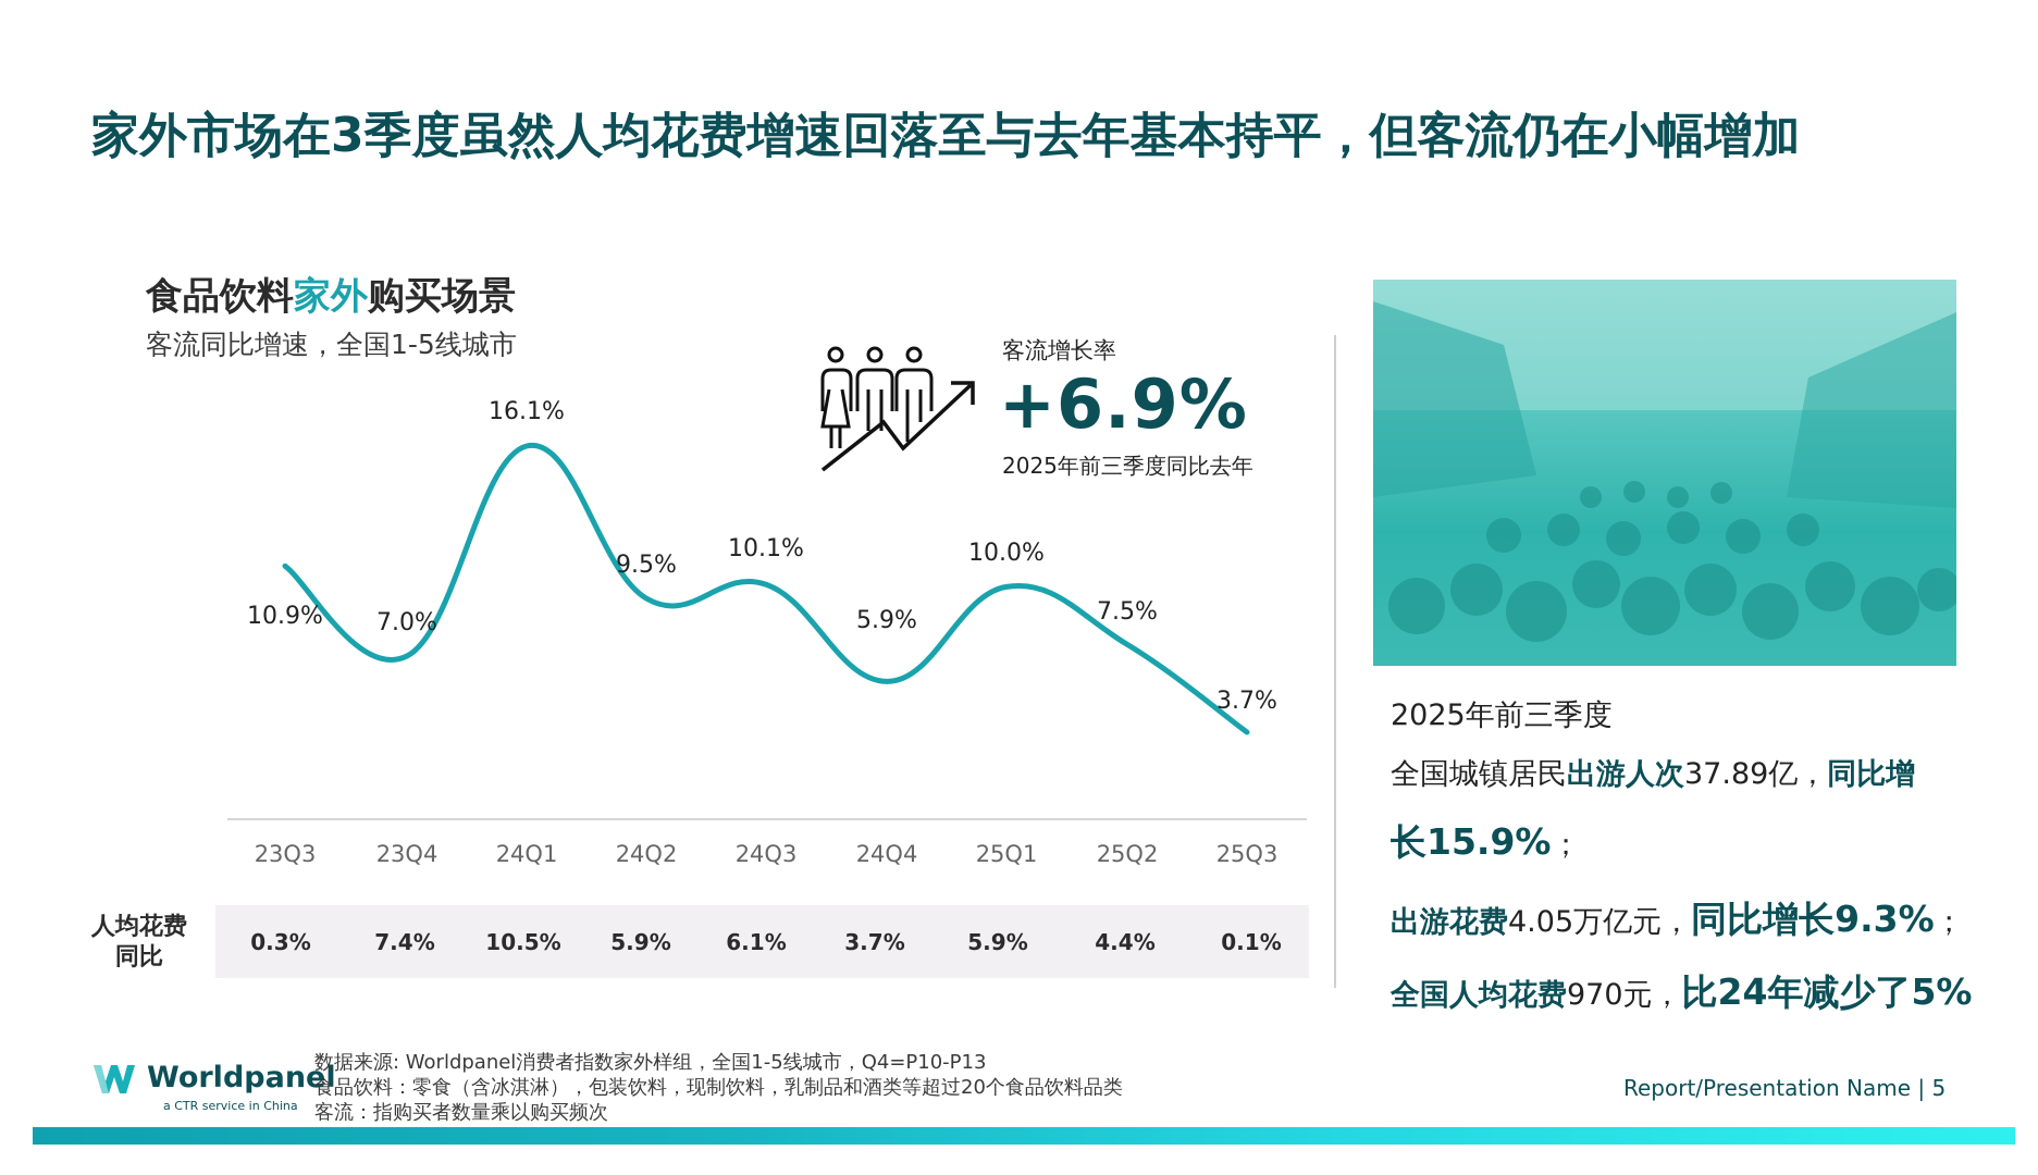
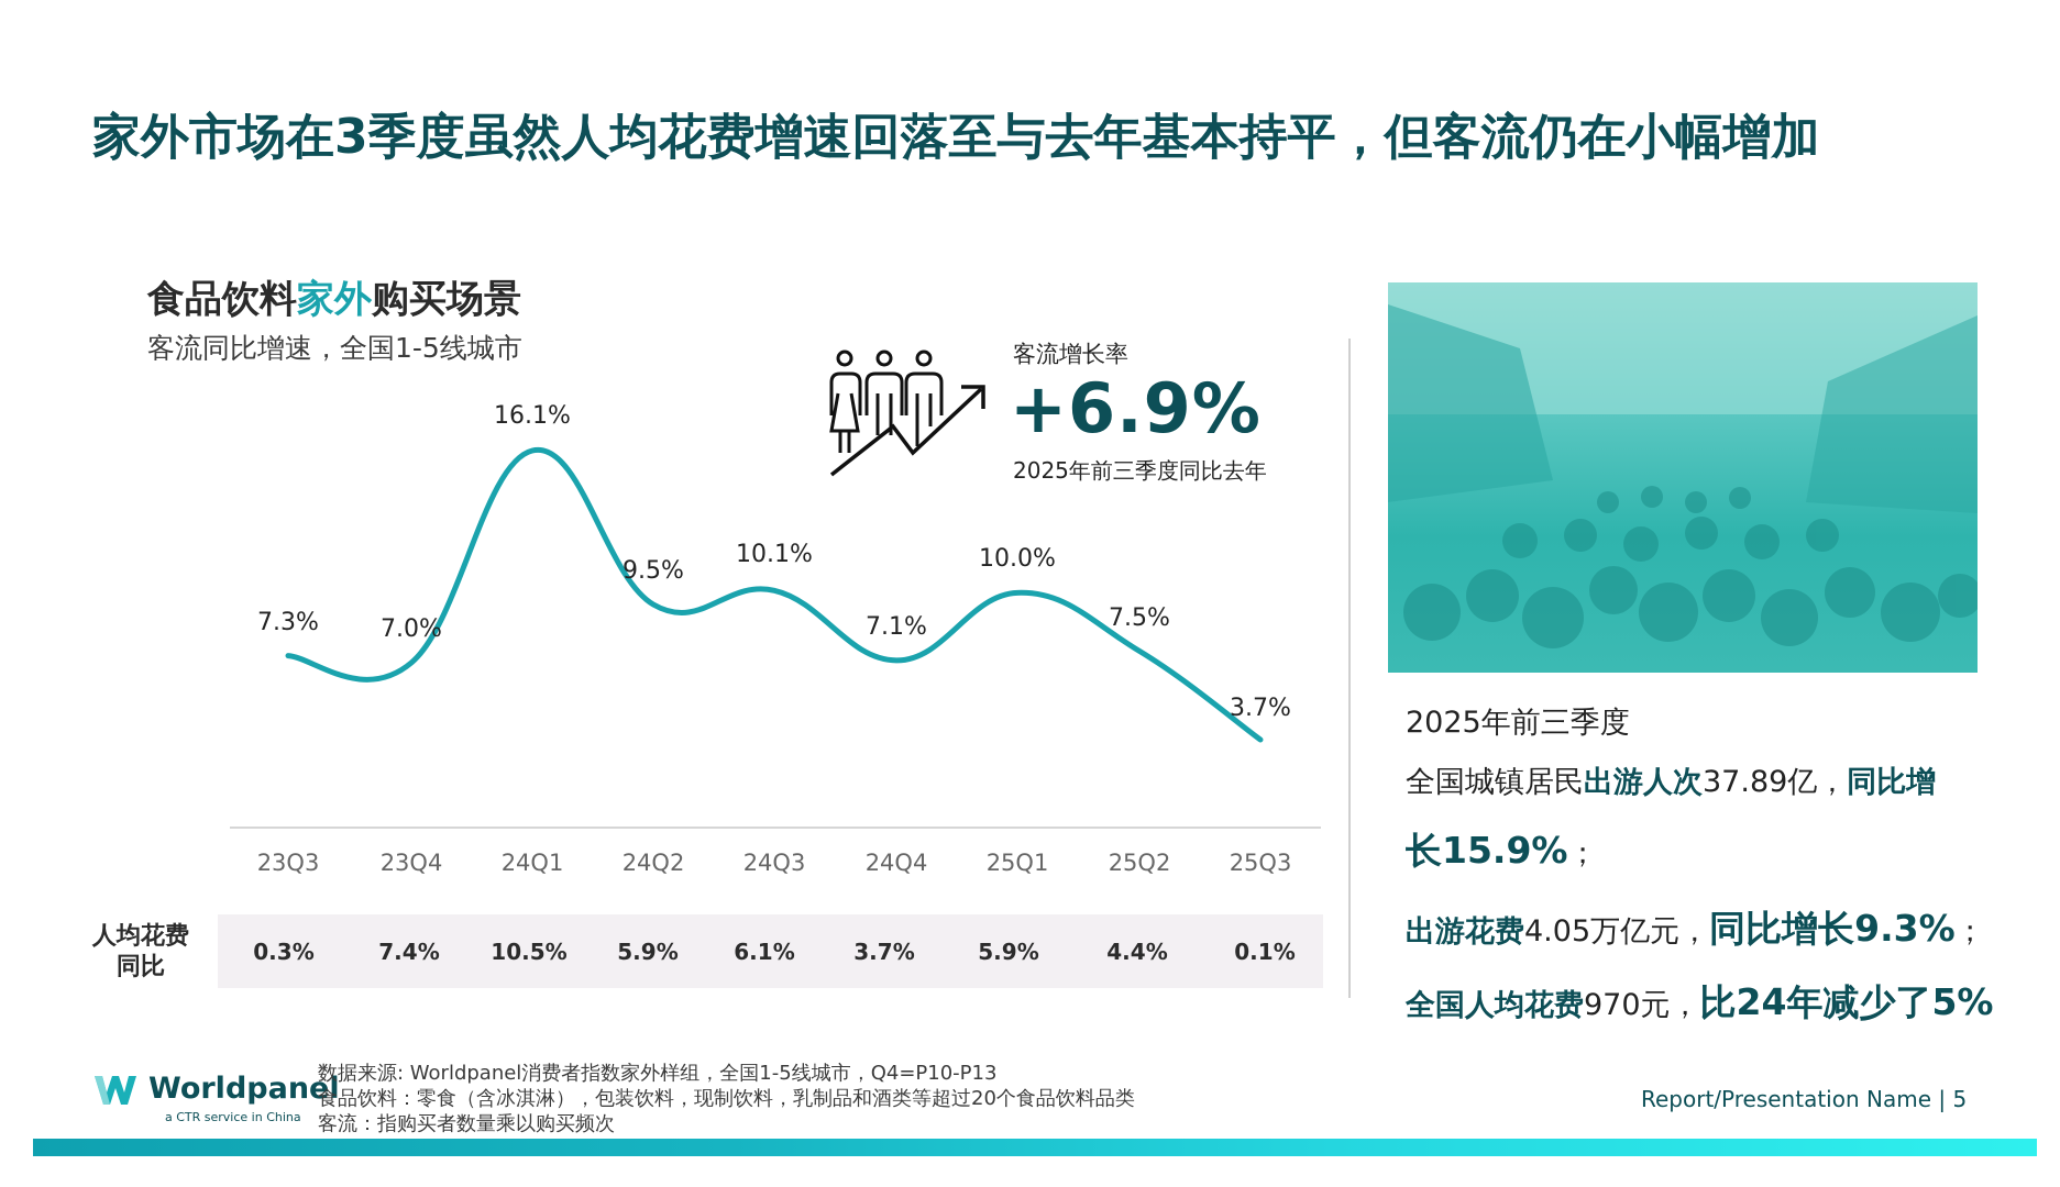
23Q3: 10.9% -> 7.3%
24Q4: 5.9% -> 7.1%
